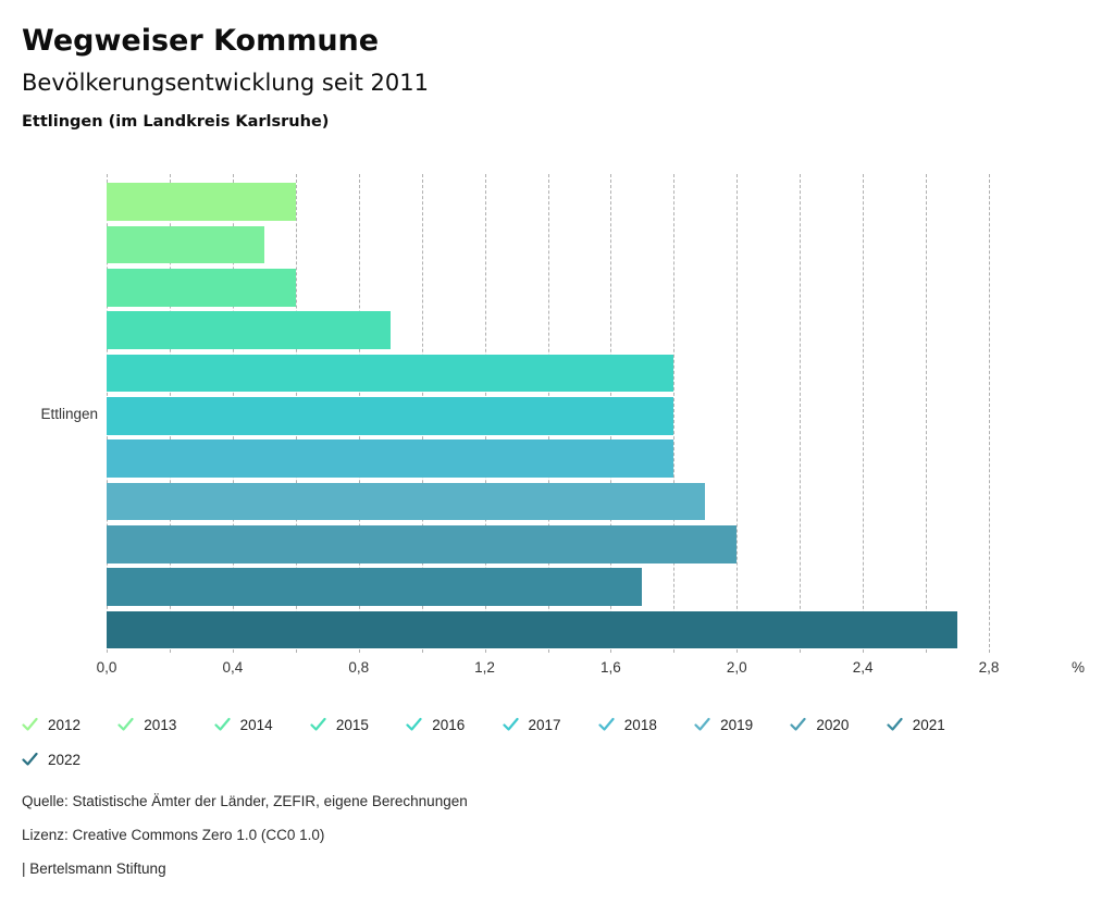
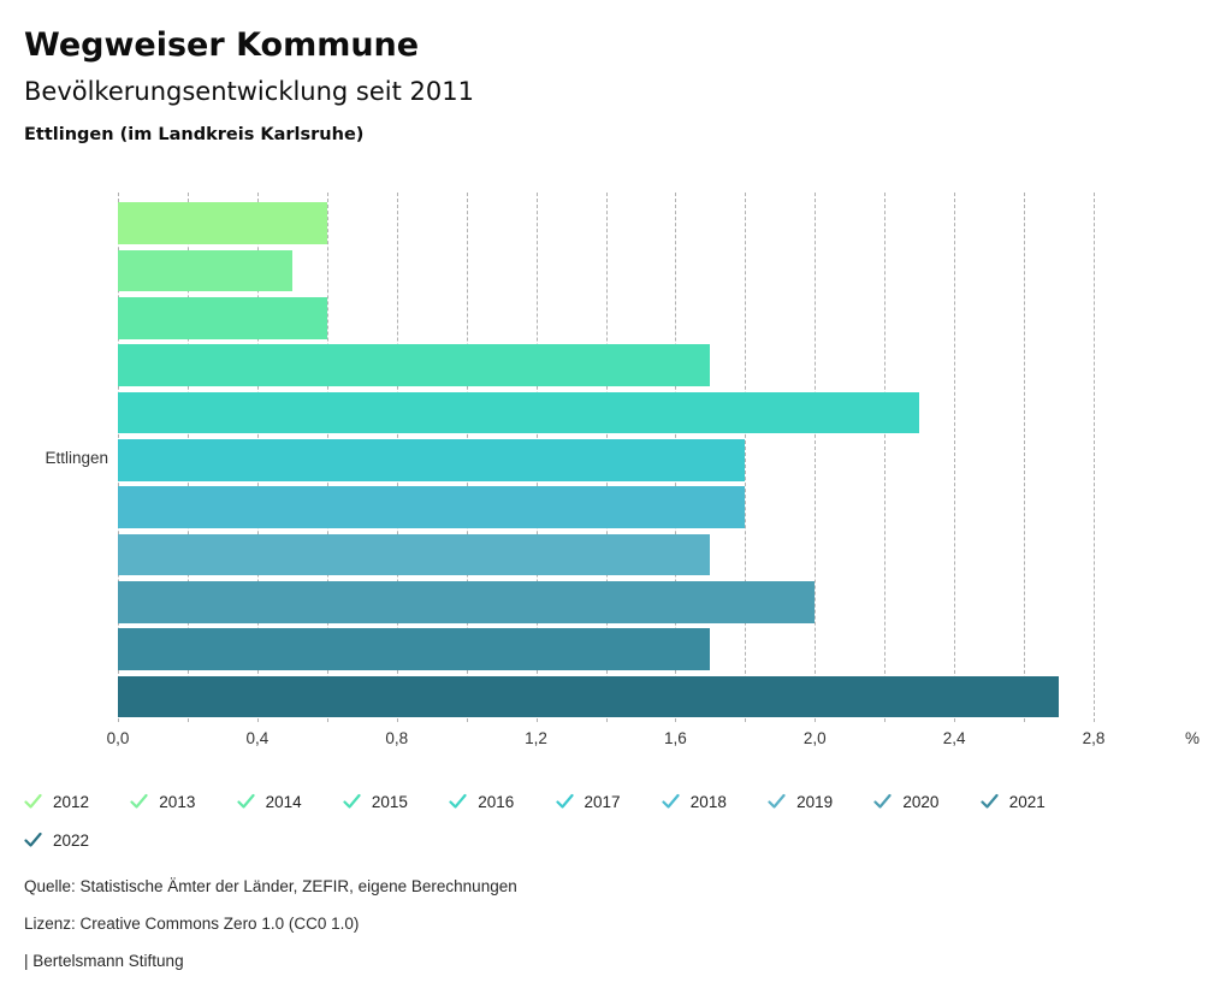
2015: 0,9 -> 1,7
2016: 1,8 -> 2,3
2019: 1,9 -> 1,7
